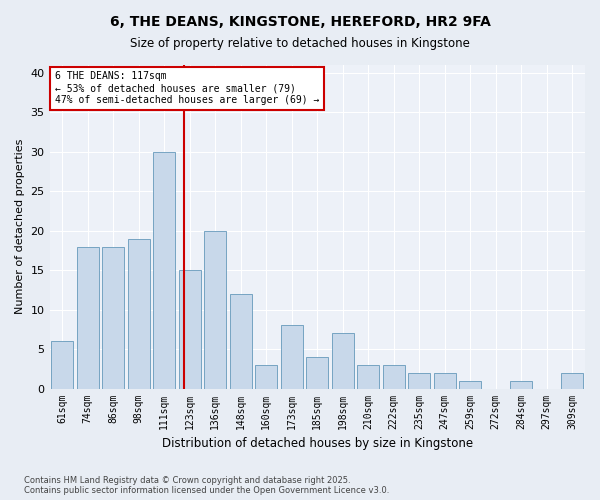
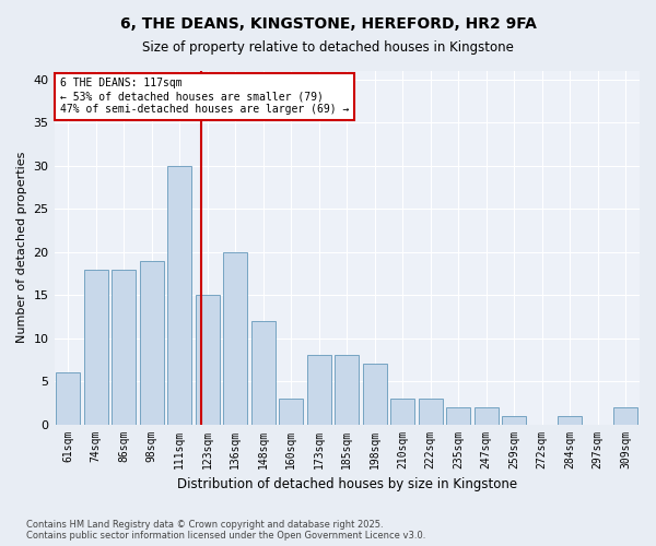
185sqm: 4 -> 8
